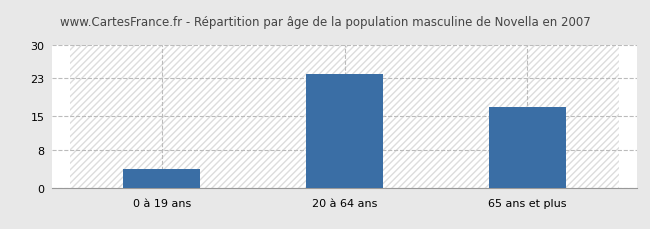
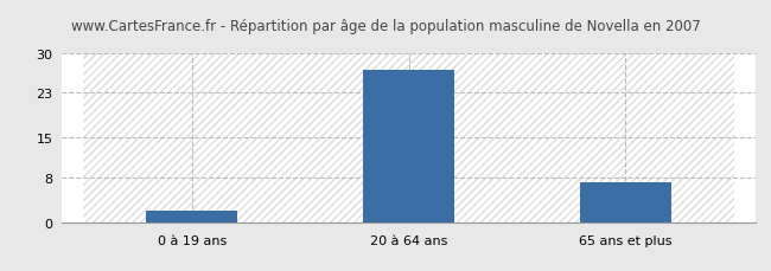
0 à 19 ans: 4 -> 2
20 à 64 ans: 24 -> 27
65 ans et plus: 17 -> 7
